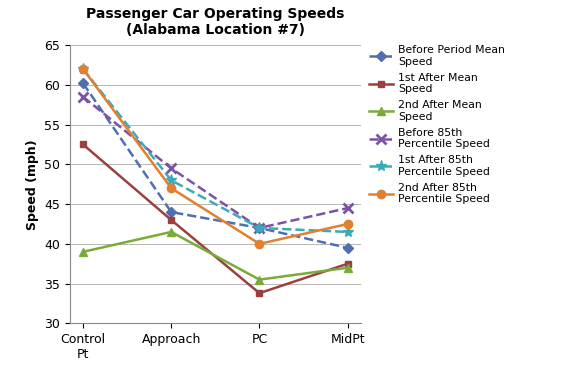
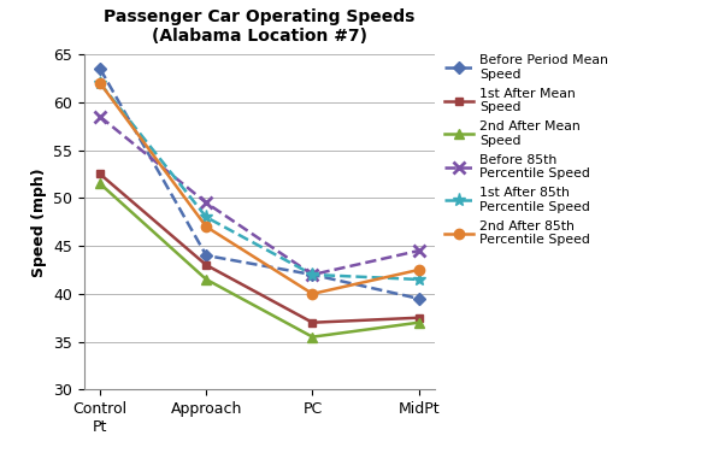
Before Period Mean Speed/Control Pt: 60.2 -> 63.5
2nd After Mean Speed/Control Pt: 39.0 -> 51.5
1st After Mean Speed/PC: 33.8 -> 37.0
